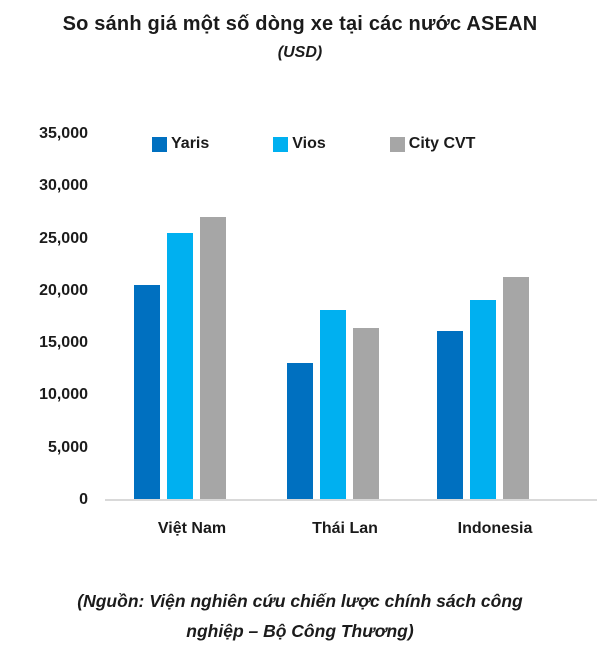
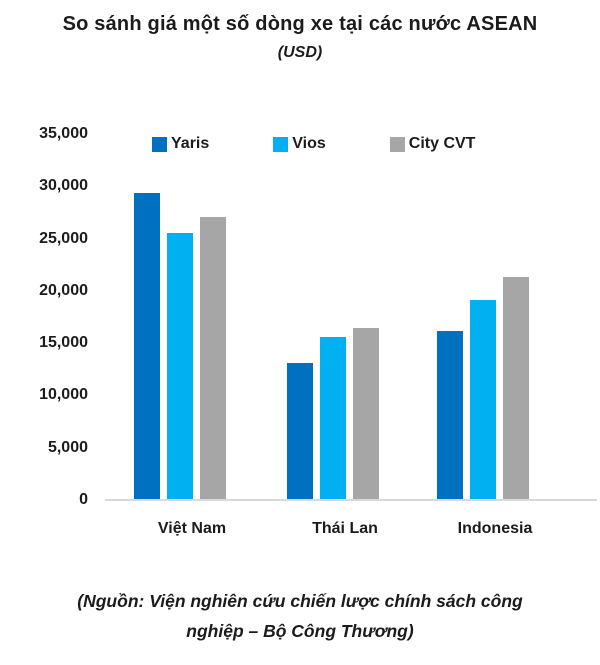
Yaris/Việt Nam: 20500 -> 29300
Vios/Thái Lan: 18100 -> 15500
